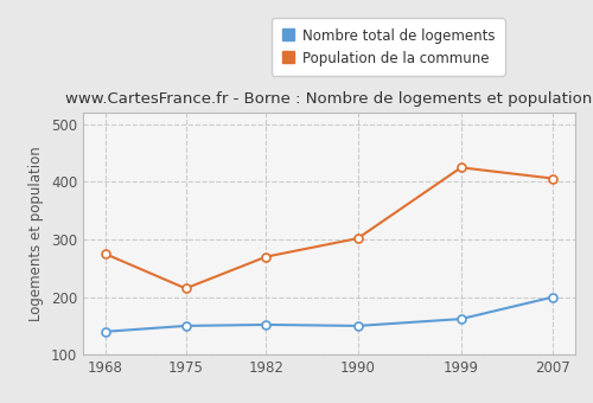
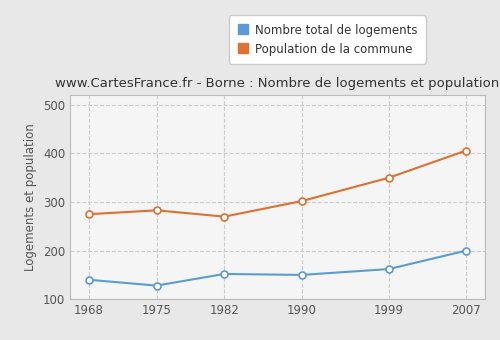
Nombre total de logements/1975: 150 -> 128
Population de la commune/1975: 215 -> 283
Population de la commune/1999: 425 -> 350
